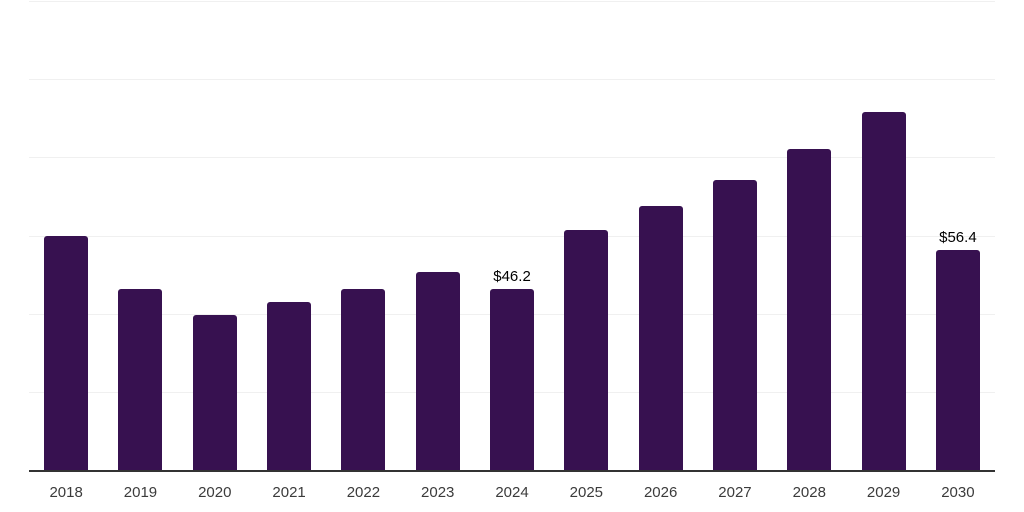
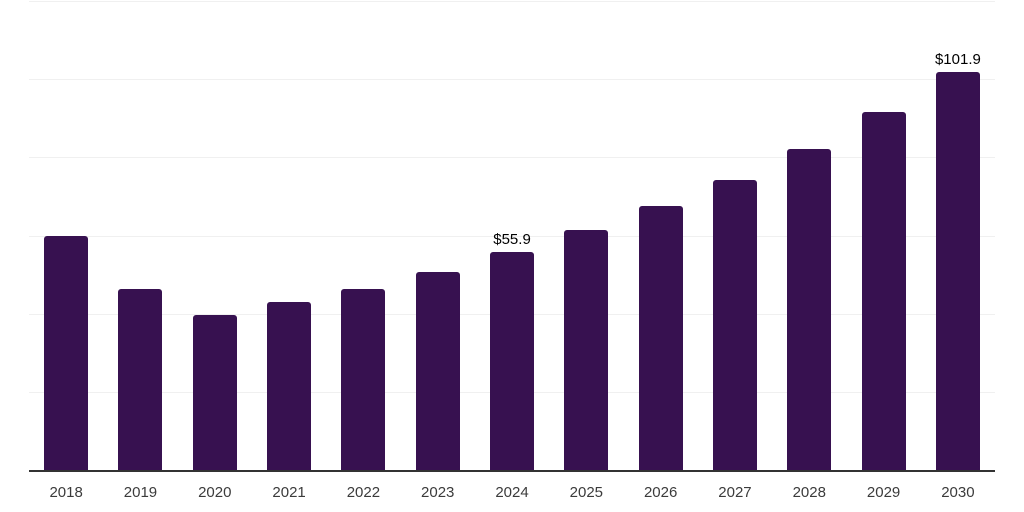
2024: $46.2 -> $55.9
2030: $56.4 -> $101.9
